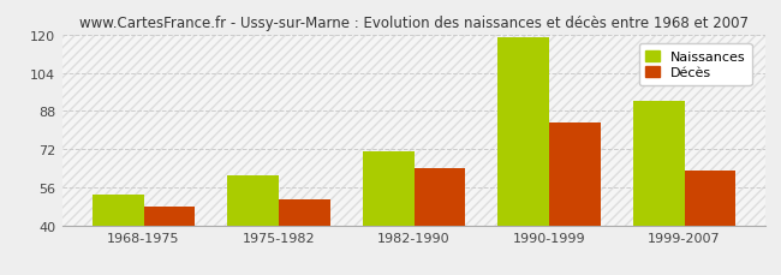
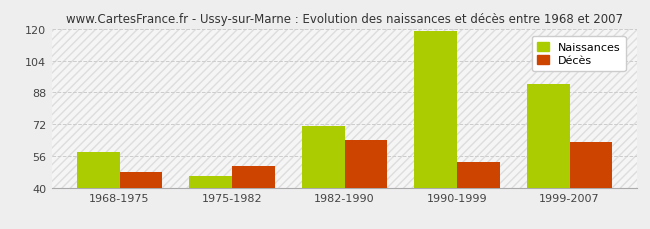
Naissances/1968-1975: 53 -> 58
Naissances/1975-1982: 61 -> 46
Décès/1990-1999: 83 -> 53
